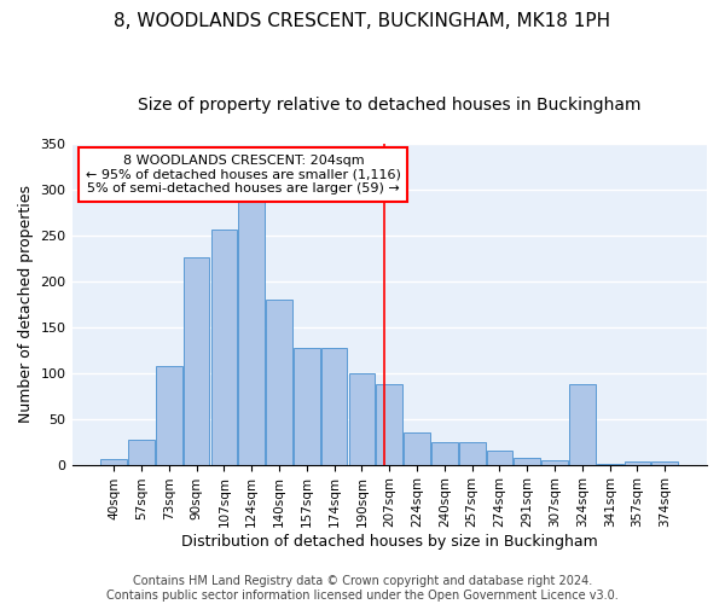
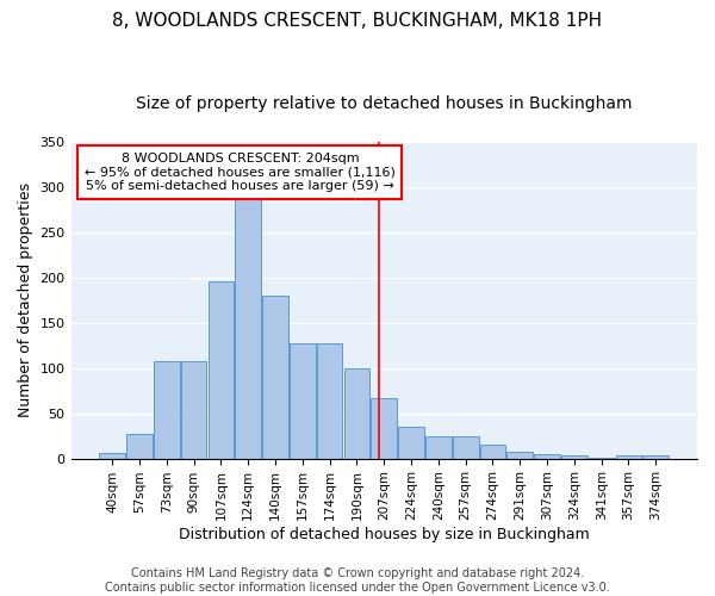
90sqm: 226 -> 107
107sqm: 256 -> 196
207sqm: 88 -> 66
324sqm: 88 -> 4
